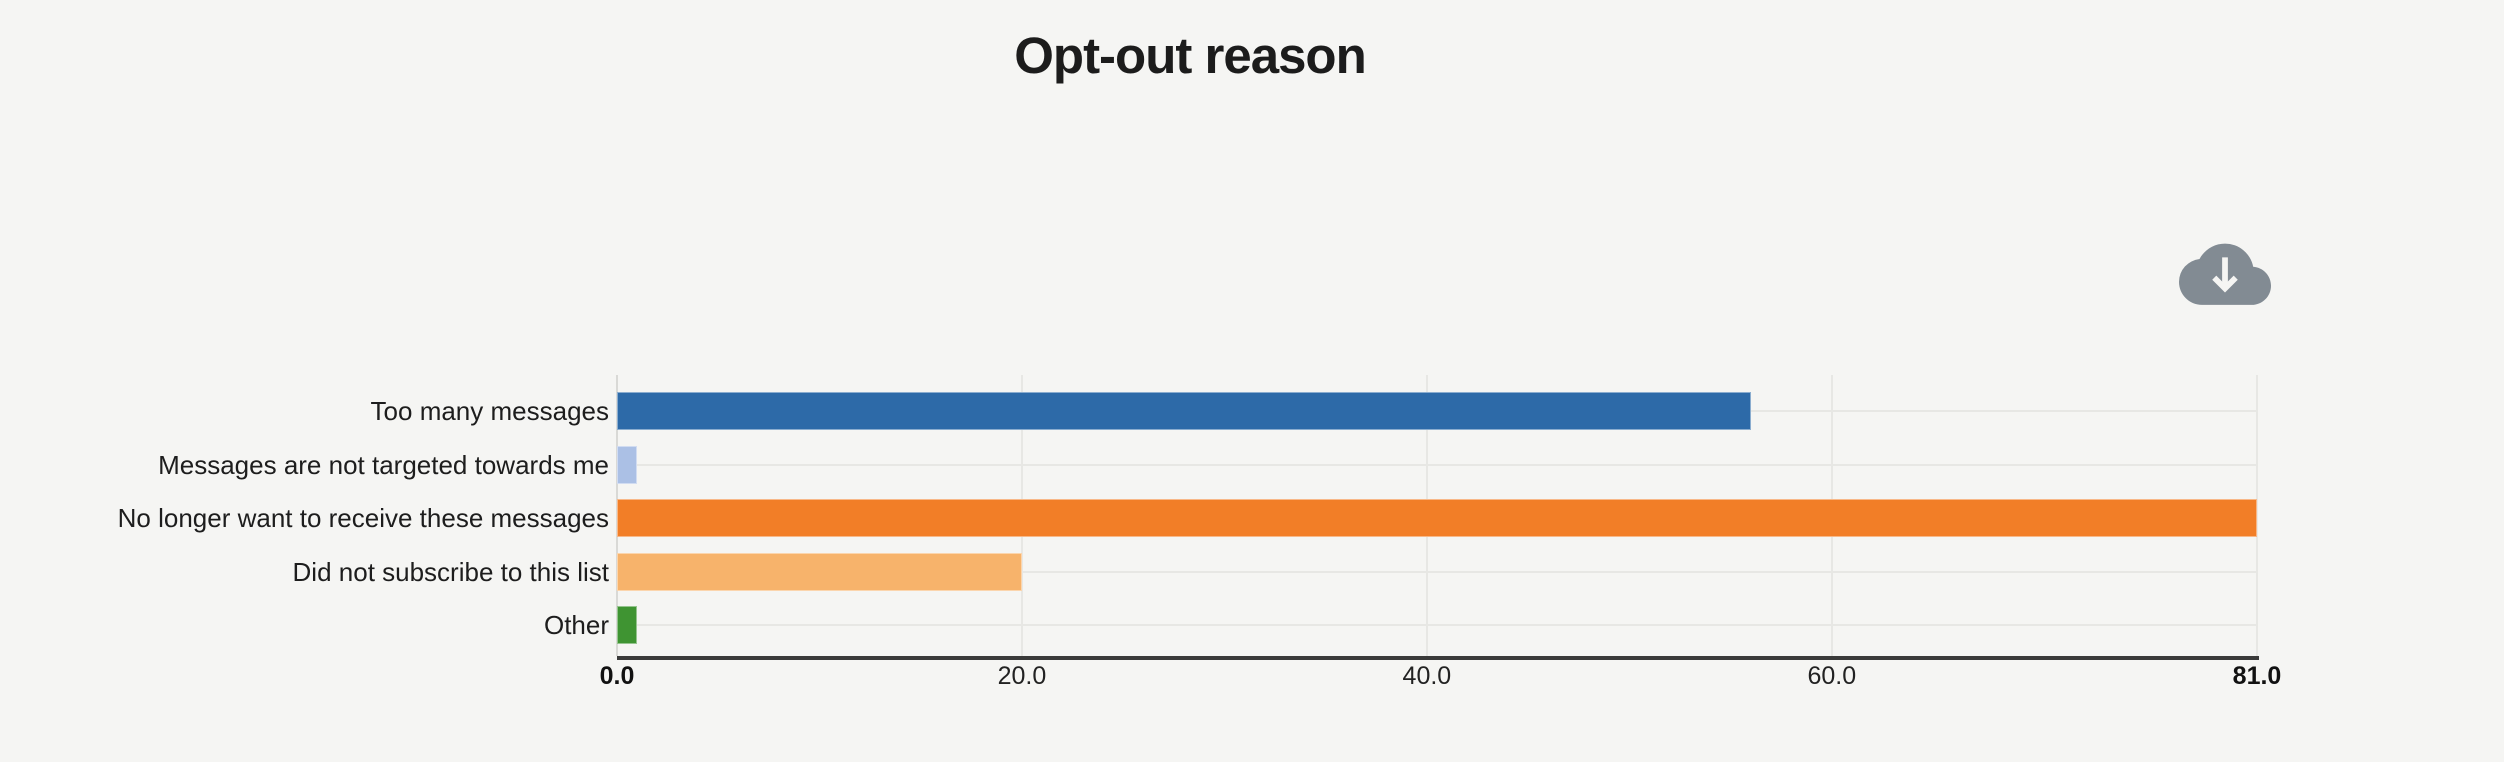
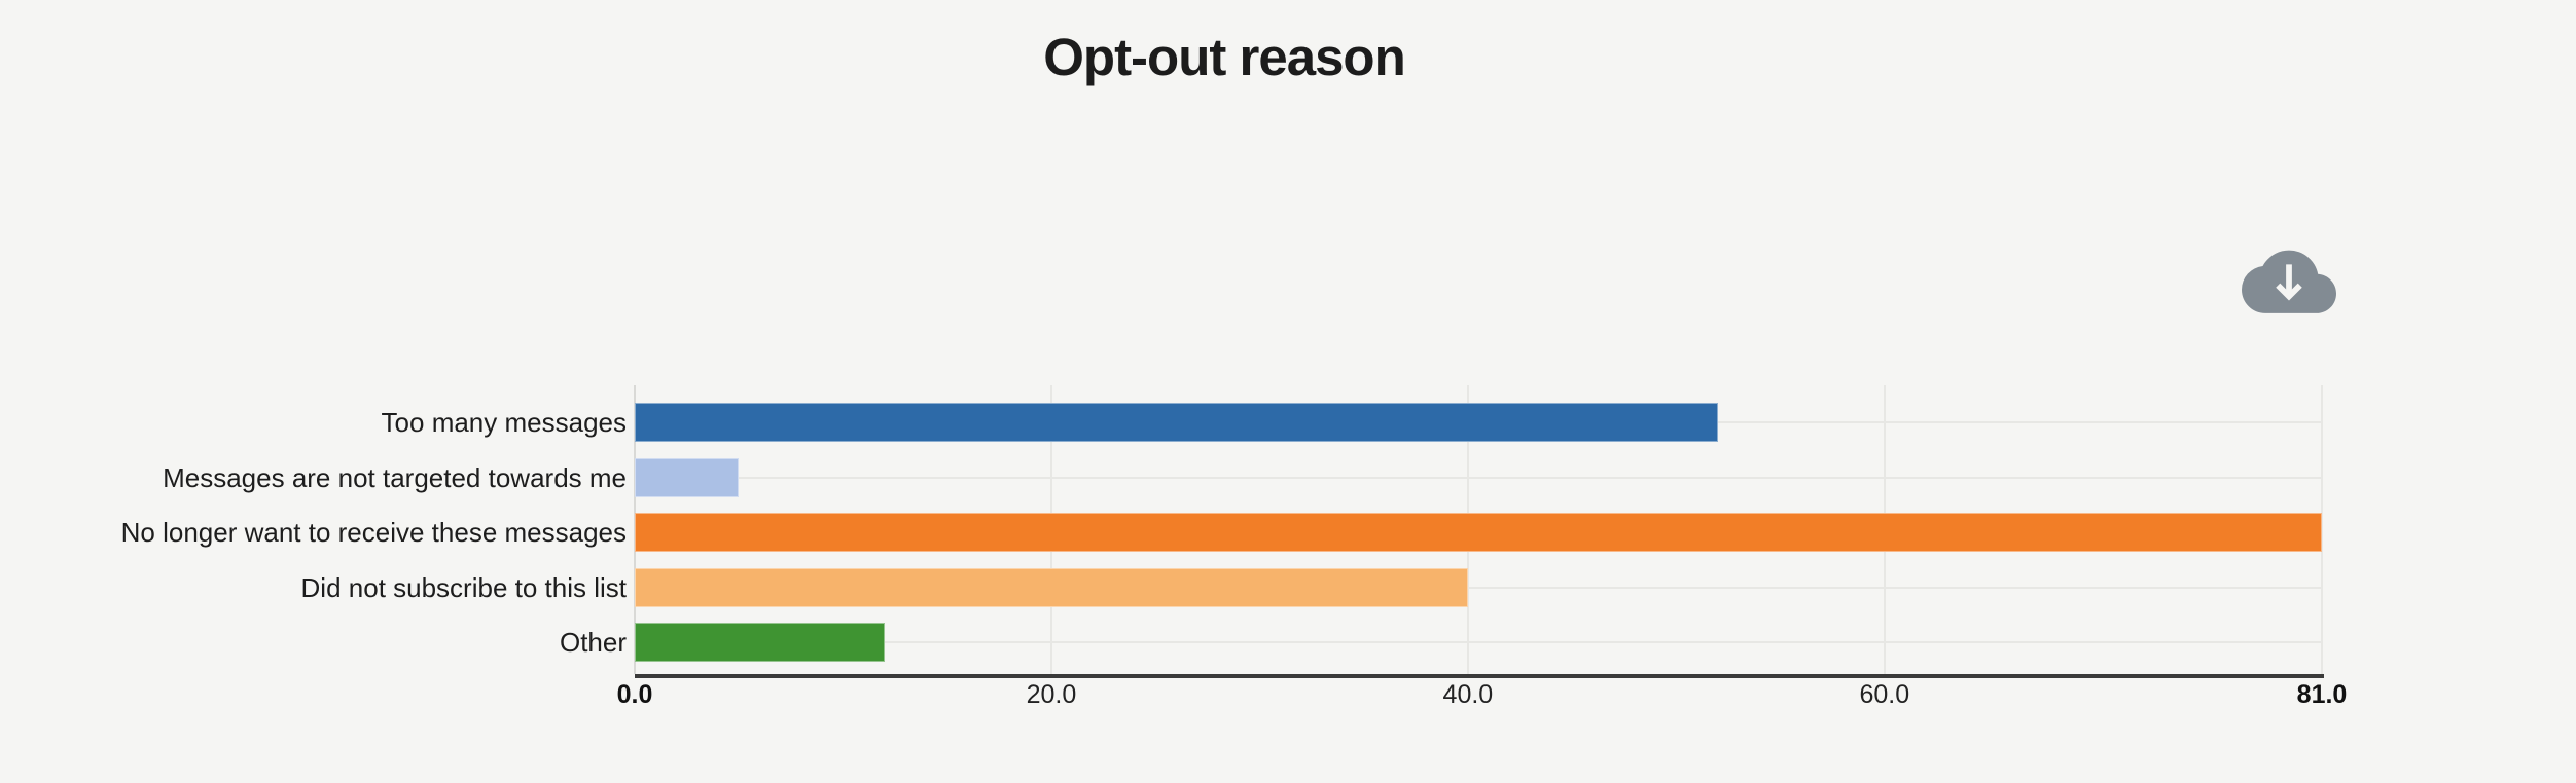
Too many messages: 56 -> 52
Messages are not targeted towards me: 1 -> 5
Did not subscribe to this list: 20 -> 40
Other: 1 -> 12
